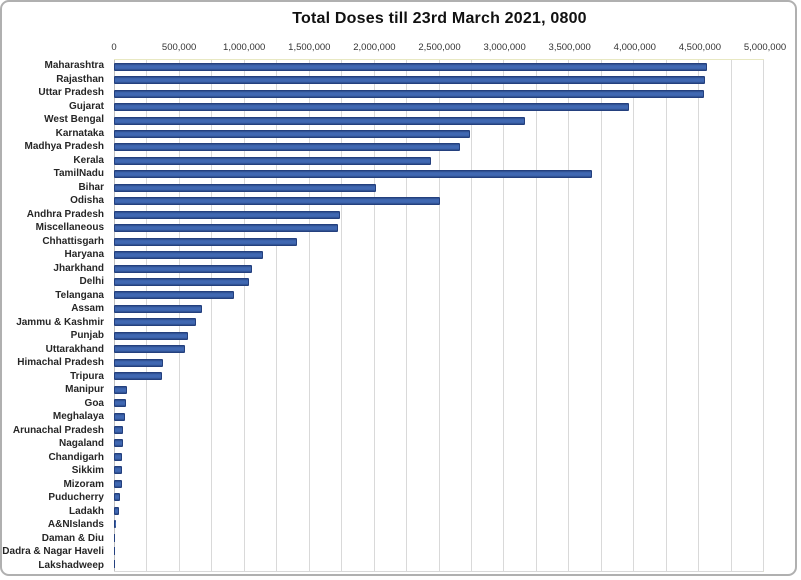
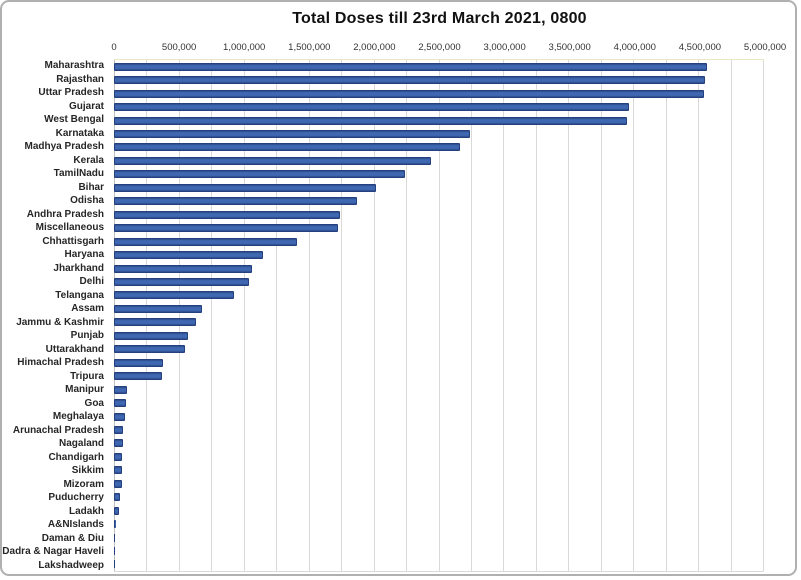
West Bengal: 3170000 -> 3950000
TamilNadu: 3680000 -> 2240000
Odisha: 2510000 -> 1870000
